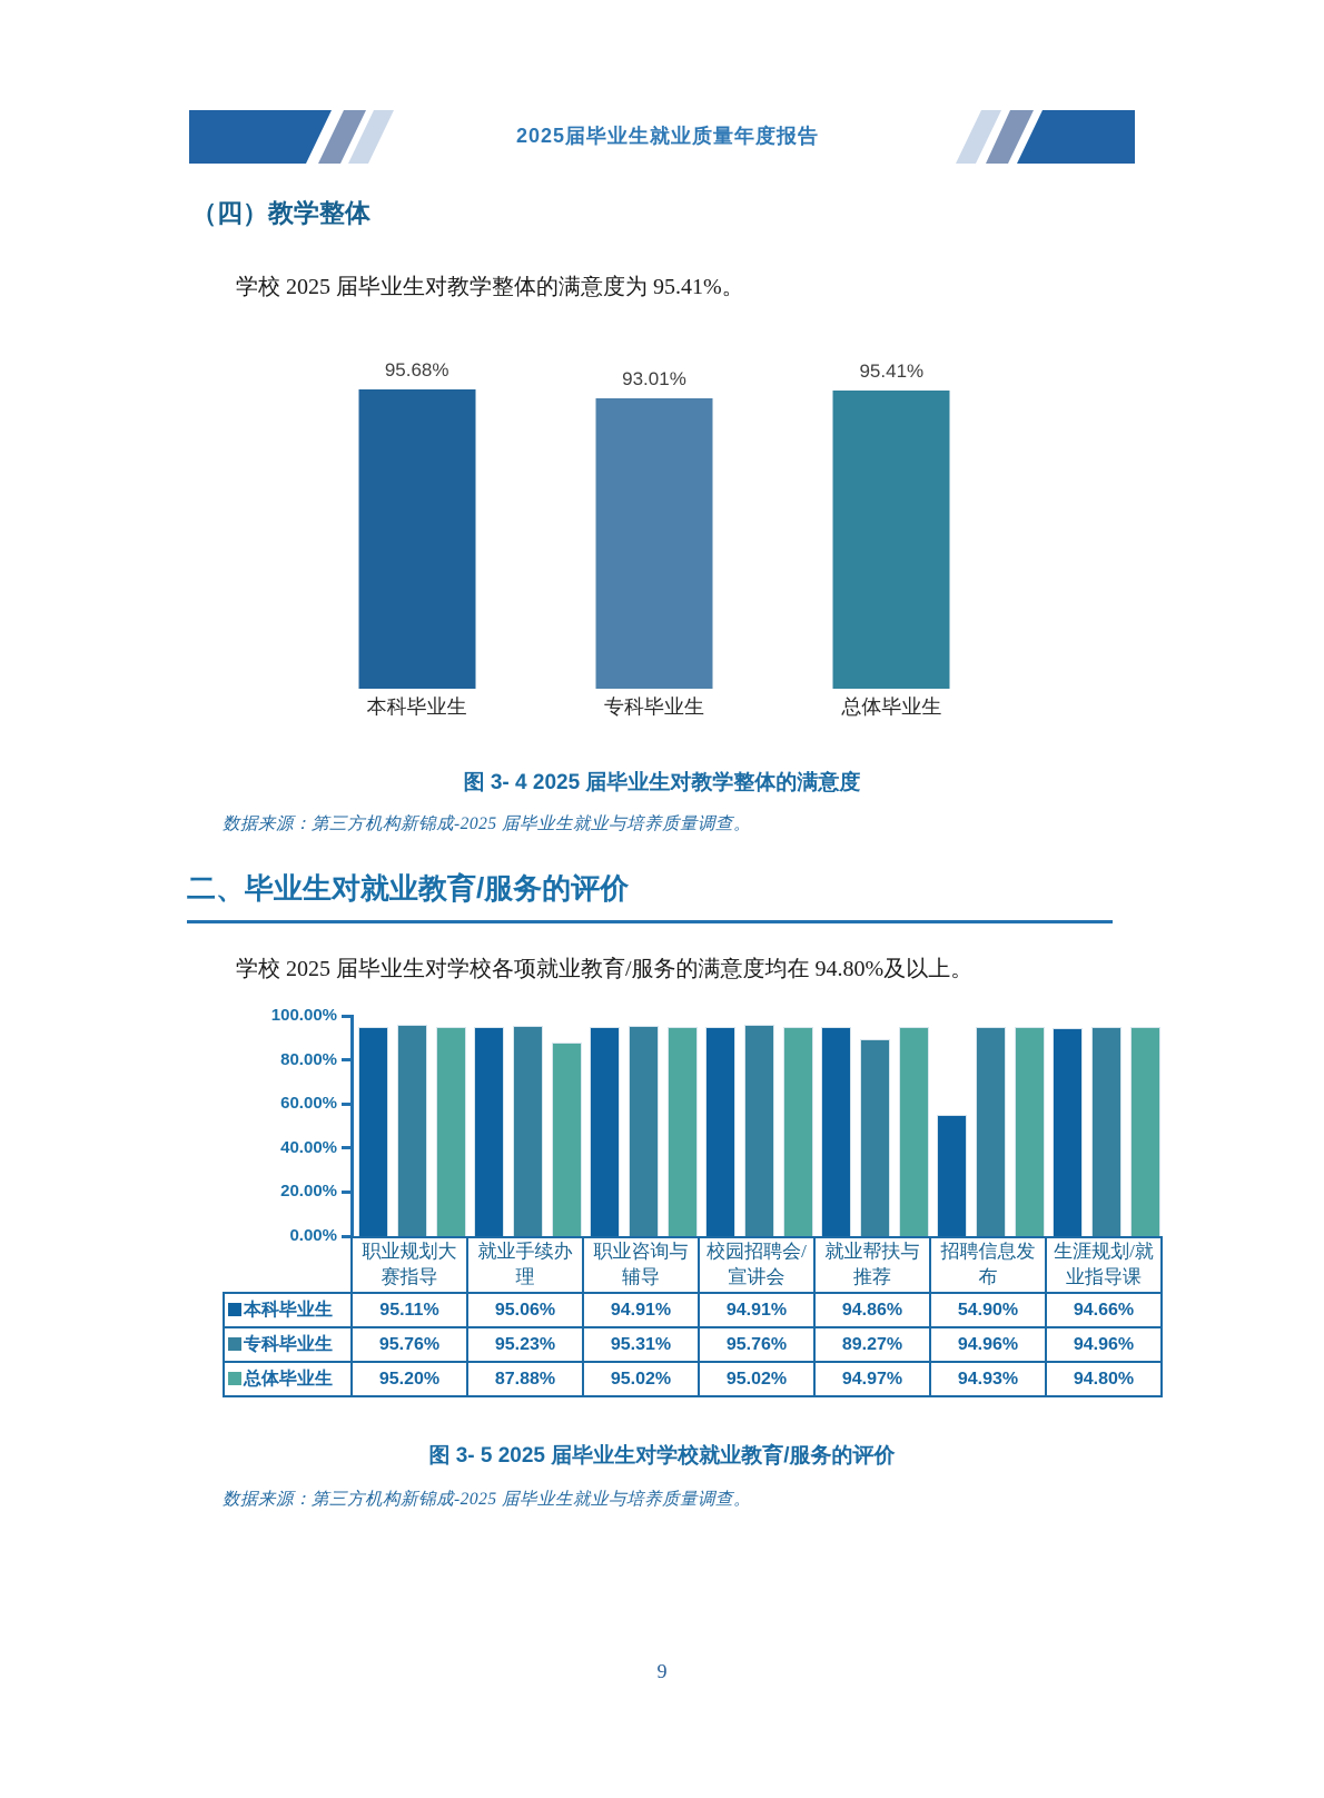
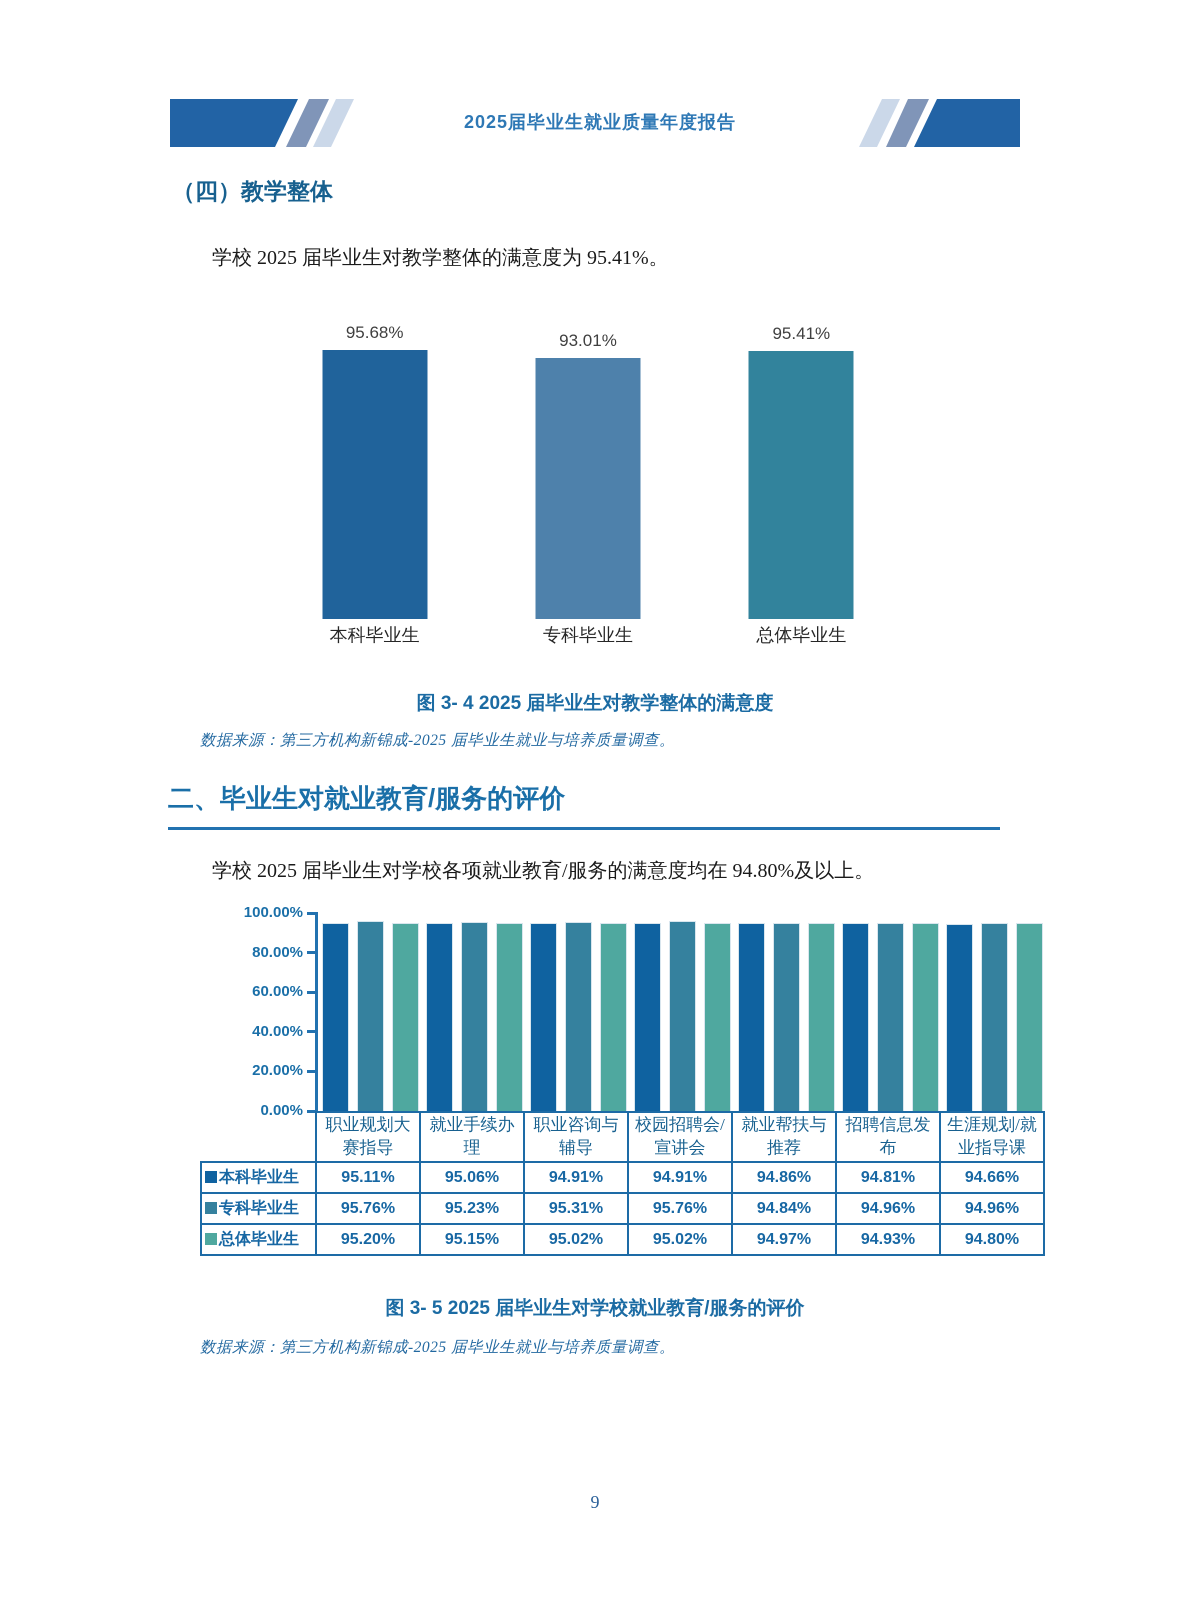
图 3-5 2025届毕业生对学校就业教育/服务的评价/总体毕业生/就业手续办理: 87.88% -> 95.15%
图 3-5 2025届毕业生对学校就业教育/服务的评价/专科毕业生/就业帮扶与推荐: 89.27% -> 94.84%
图 3-5 2025届毕业生对学校就业教育/服务的评价/本科毕业生/招聘信息发布: 54.90% -> 94.81%
